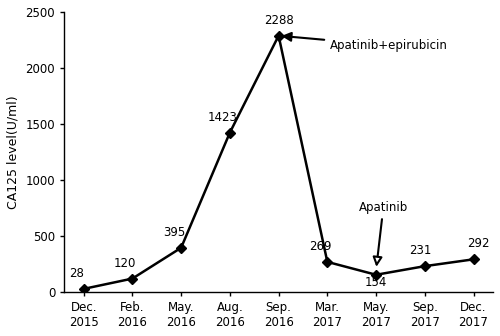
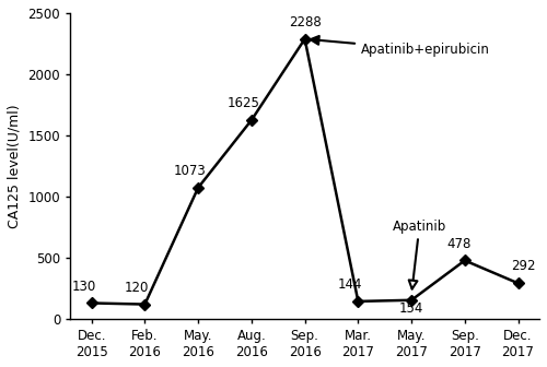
Dec. 2015: 28 -> 130
May. 2016: 395 -> 1073
Aug. 2016: 1423 -> 1625
Mar. 2017: 269 -> 144
Sep. 2017: 231 -> 478
